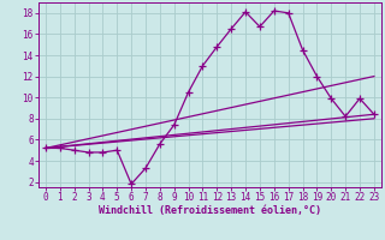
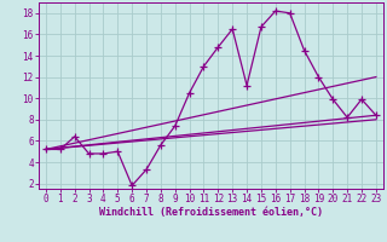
2: 5.0 -> 6.4
14: 18.1 -> 11.2
